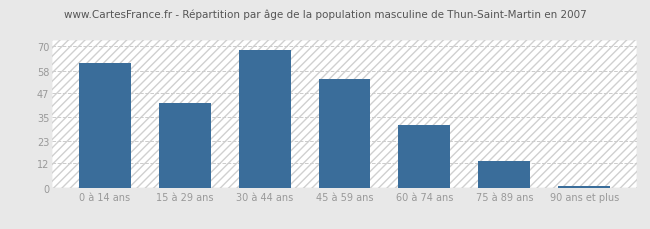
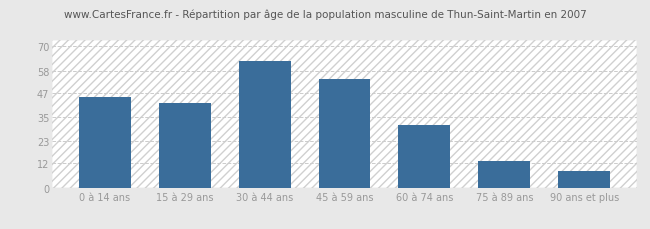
0 à 14 ans: 62 -> 45
30 à 44 ans: 68 -> 63
90 ans et plus: 1 -> 8
